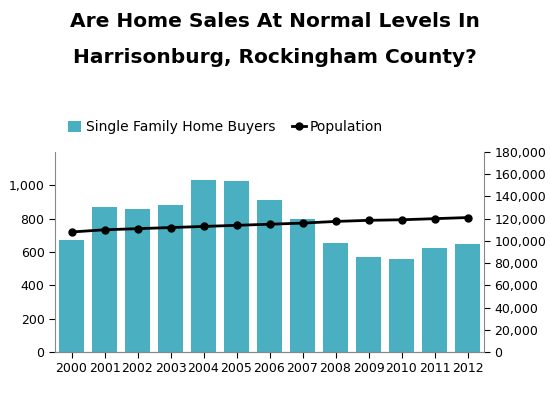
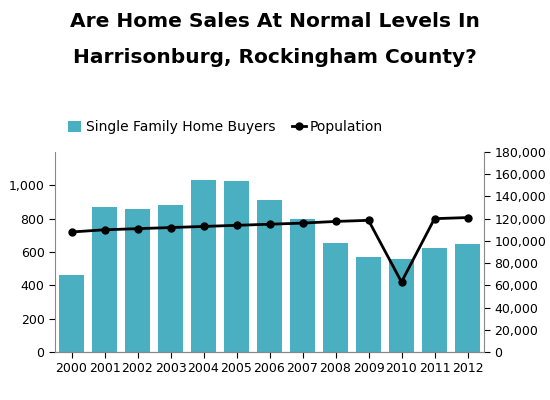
Single Family Home Buyers/2000: 680 -> 460
Population/2010: 119,000 -> 63,000
